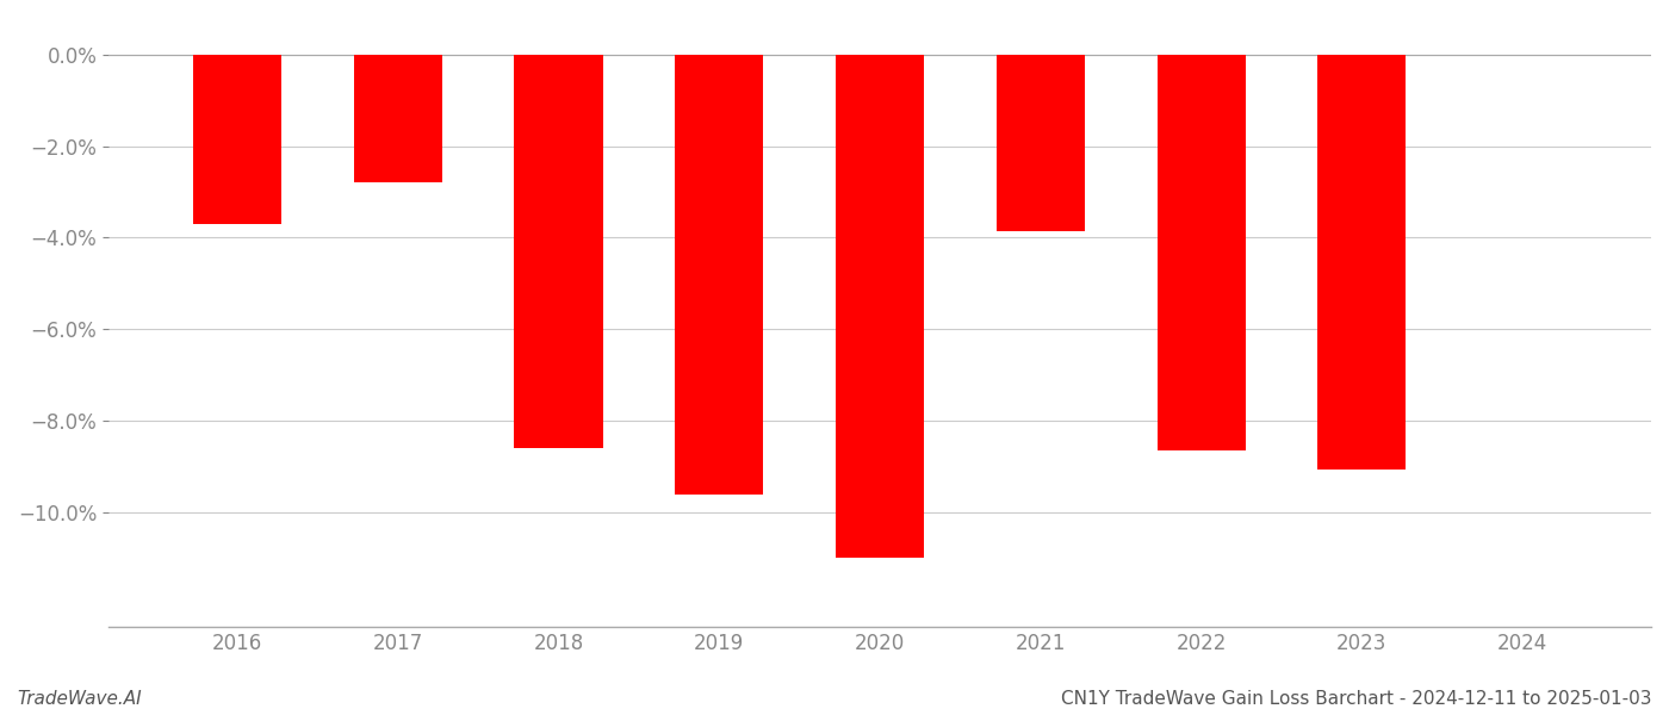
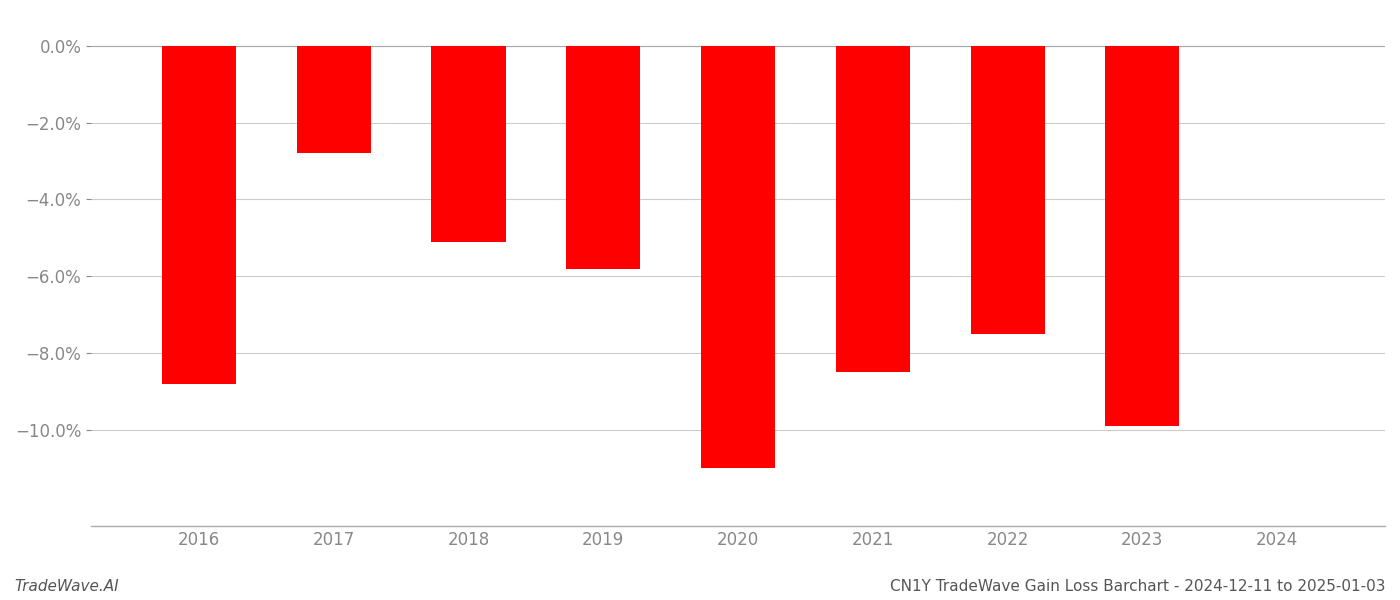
2016: -3.70% -> -8.80%
2018: -8.60% -> -5.10%
2019: -9.60% -> -5.80%
2021: -3.85% -> -8.50%
2022: -8.65% -> -7.50%
2023: -9.05% -> -9.90%
